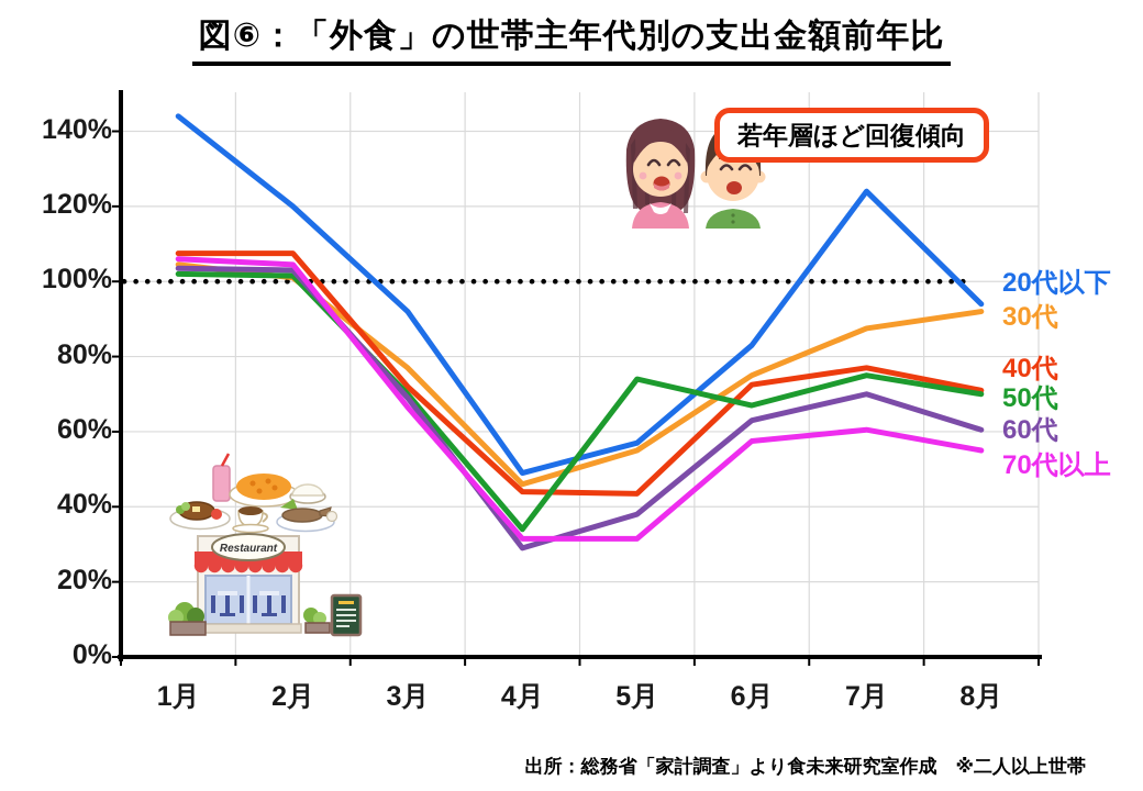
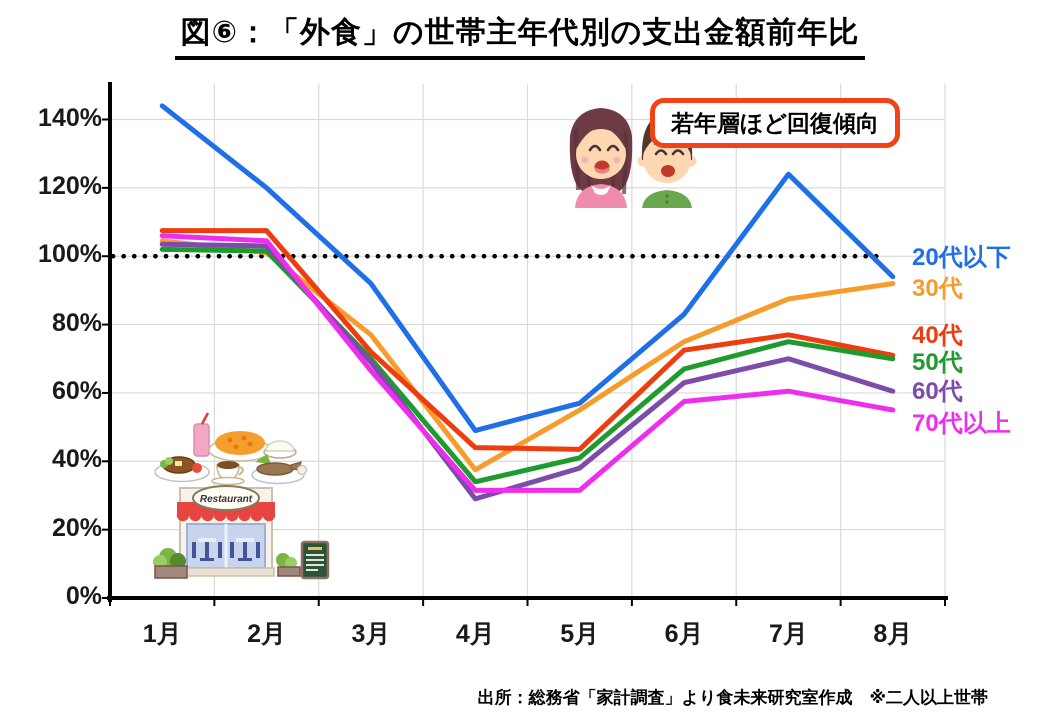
30代/4月: 46% -> 38%
50代/5月: 74% -> 41%
